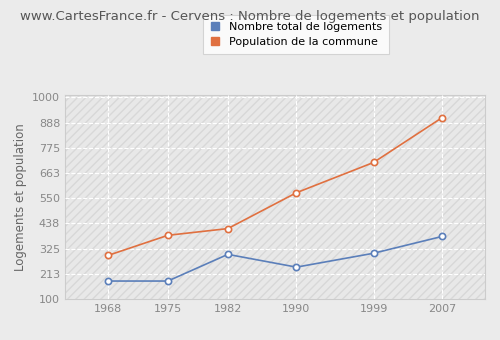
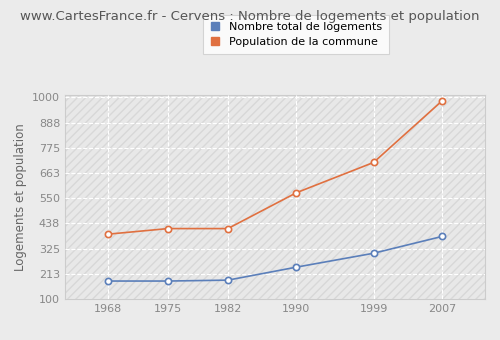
Population de la commune/1968: 295 -> 390
Population de la commune/1975: 385 -> 415
Nombre total de logements/1982: 300 -> 185
Population de la commune/2007: 910 -> 985
